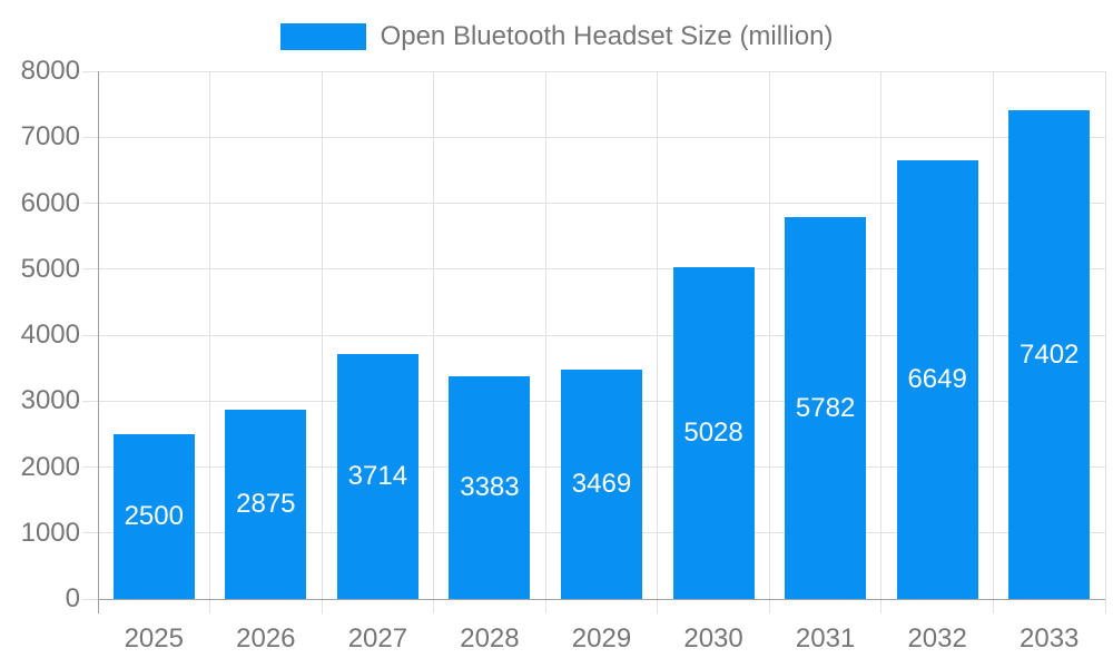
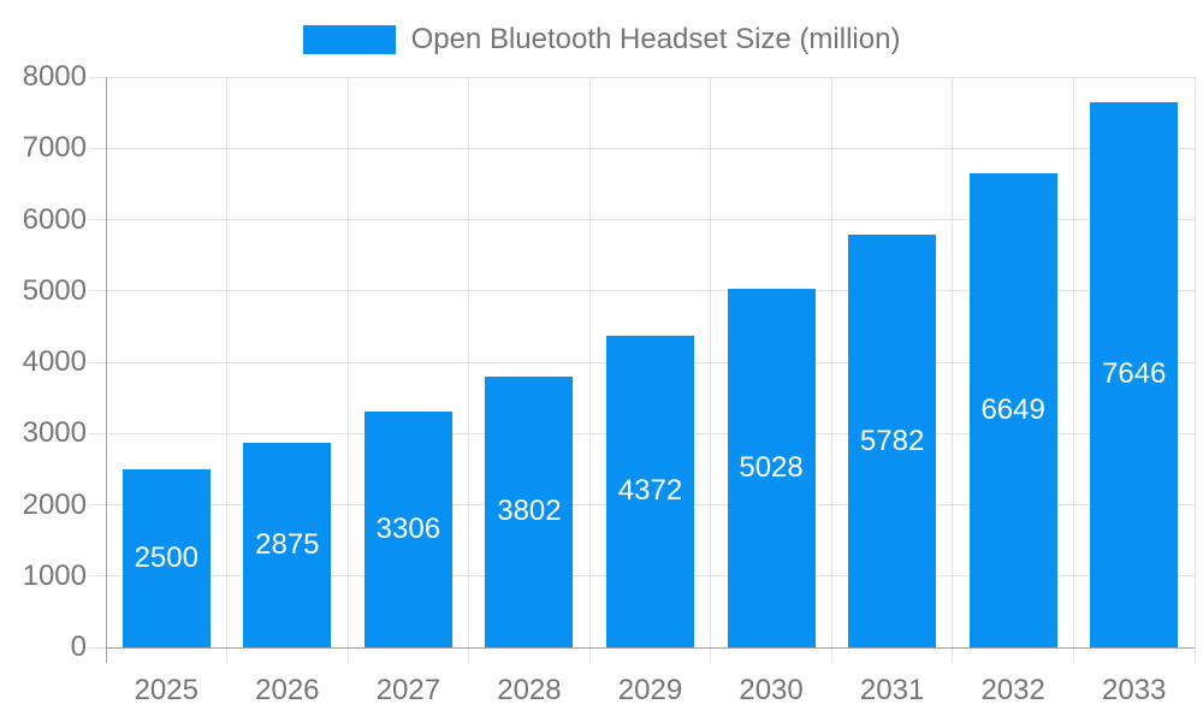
2027: 3714 -> 3306
2028: 3383 -> 3802
2029: 3469 -> 4372
2033: 7402 -> 7646
